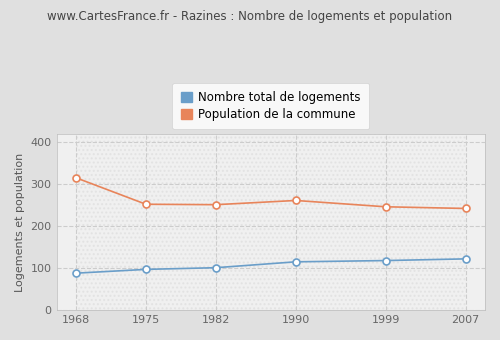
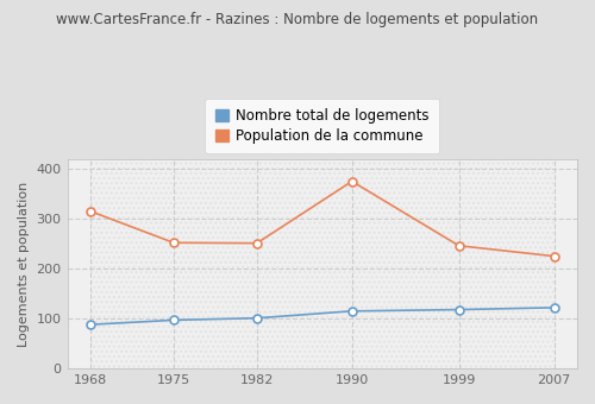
Population de la commune/1990: 261 -> 375
Population de la commune/2007: 242 -> 225
